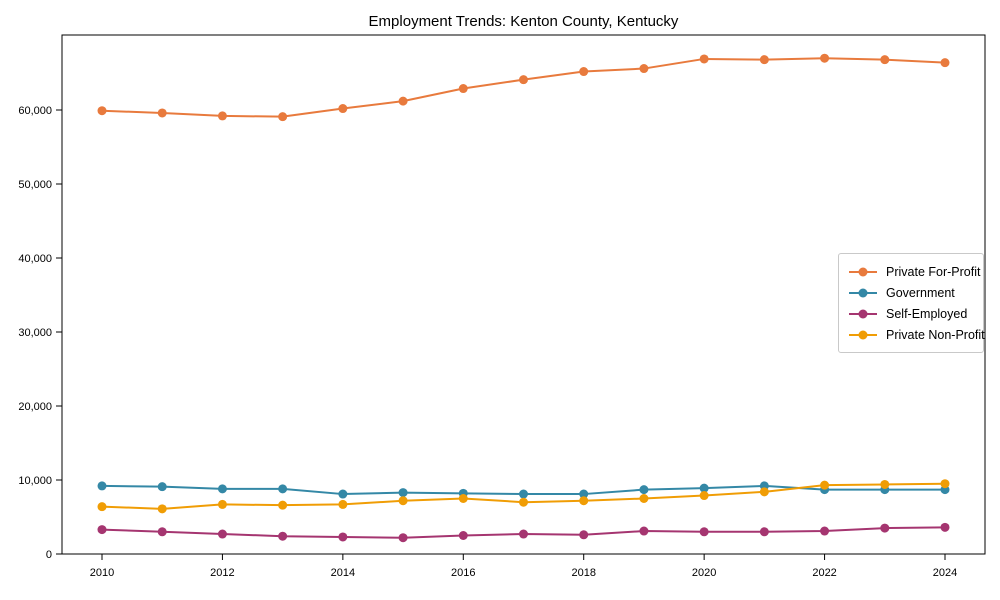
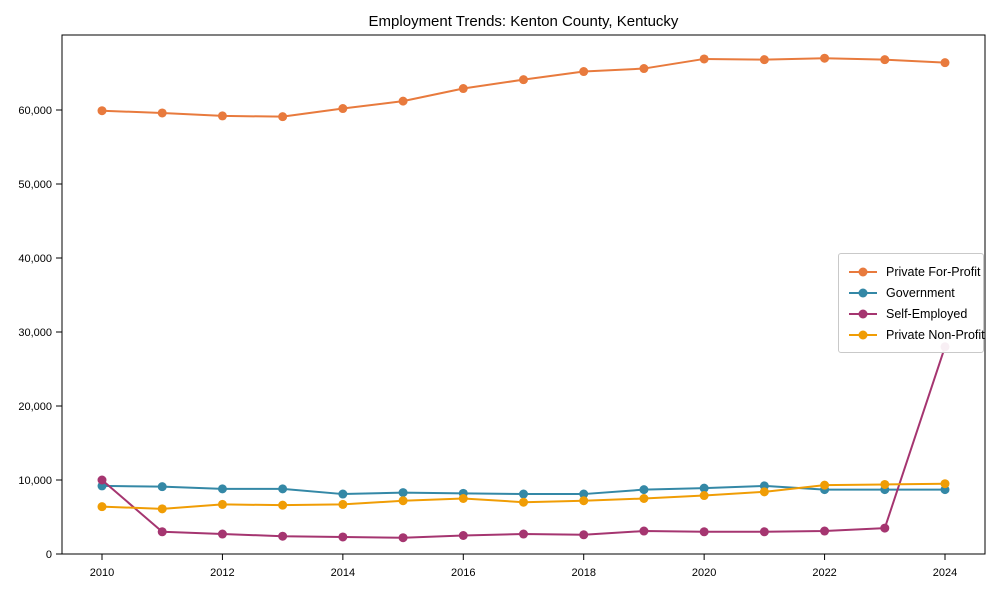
Self-Employed/2010: 3000 -> 10000
Self-Employed/2024: 4000 -> 28000
